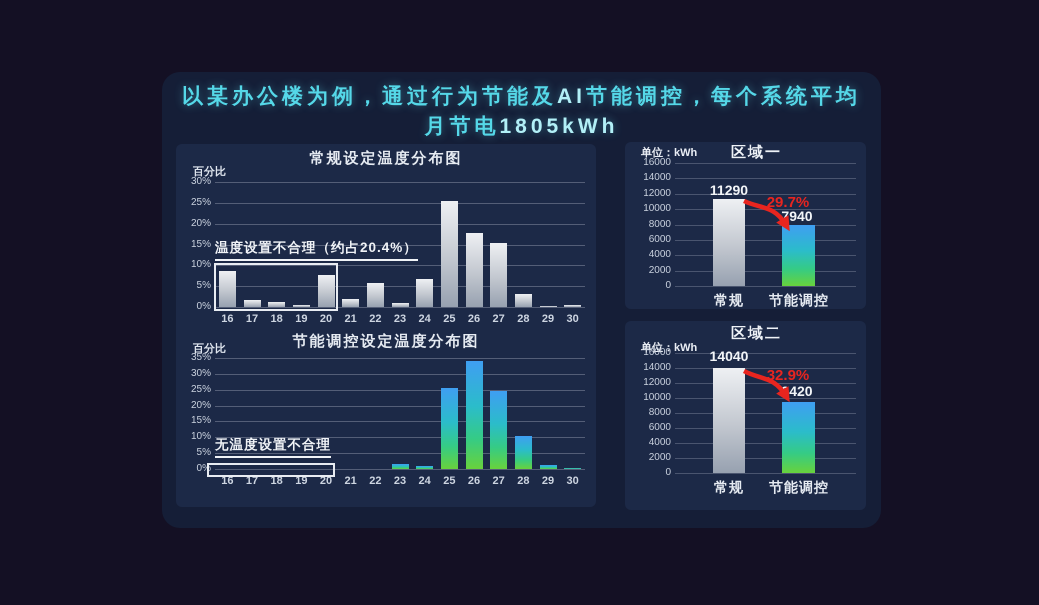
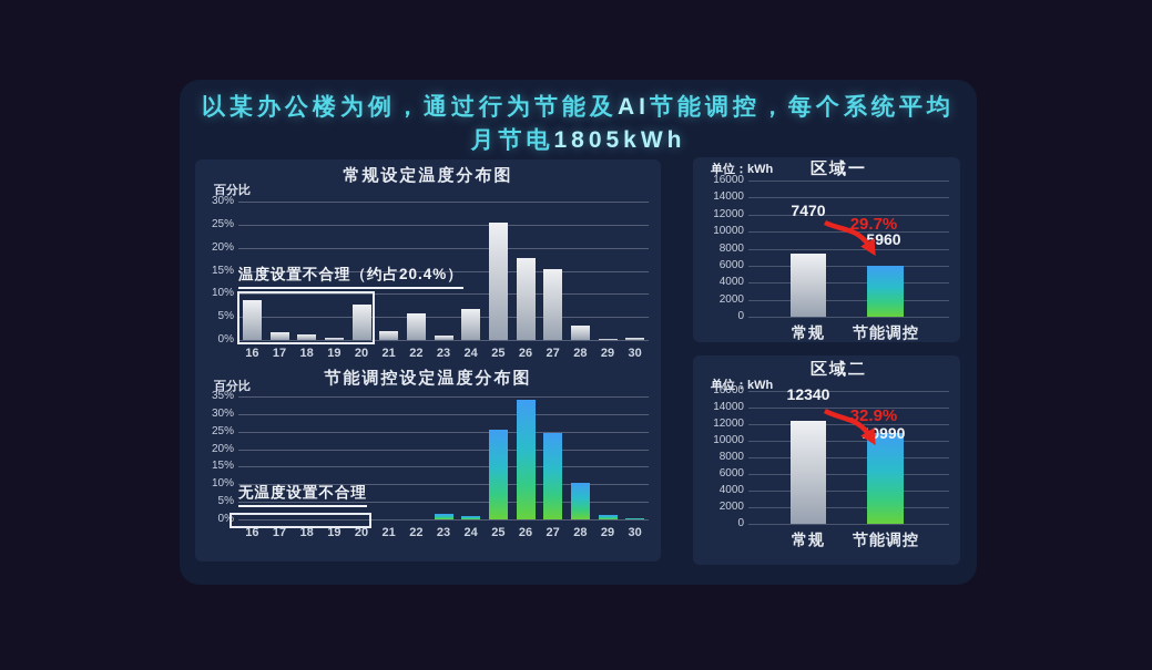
区域一/常规: 11290 -> 7470
区域一/节能调控: 7940 -> 5960
区域二/常规: 14040 -> 12340
区域二/节能调控: 9420 -> 10990
